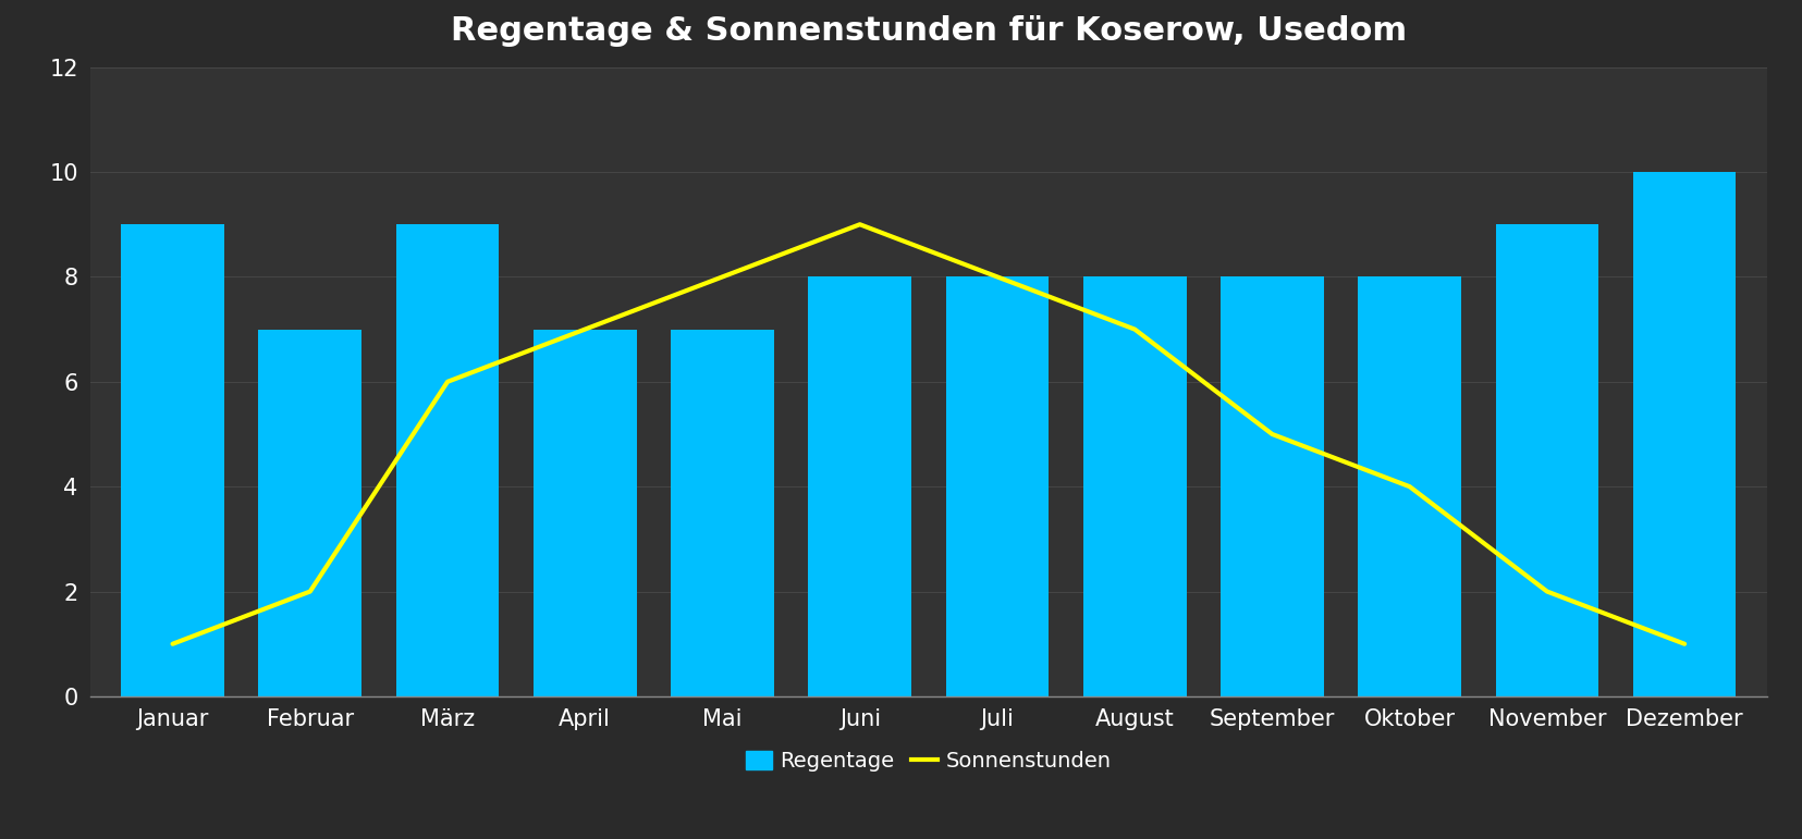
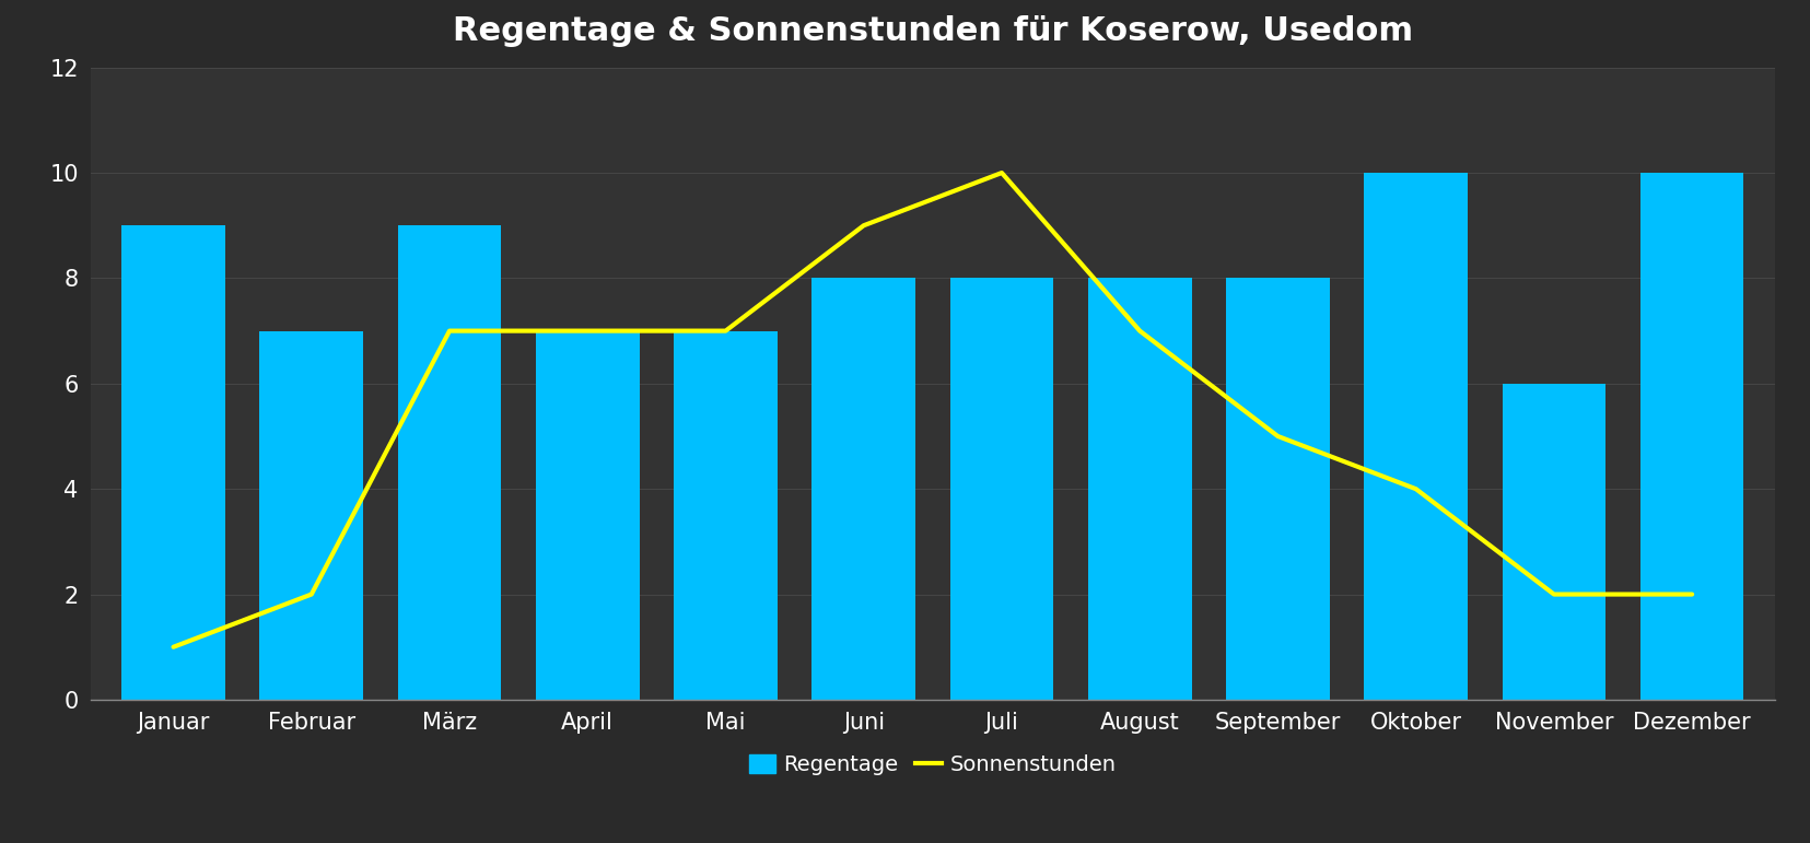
Sonnenstunden/März: 6 -> 7
Sonnenstunden/Mai: 8 -> 7
Sonnenstunden/Juli: 8 -> 10
Regentage/Oktober: 8 -> 10
Regentage/November: 9 -> 6
Sonnenstunden/Dezember: 1 -> 2
